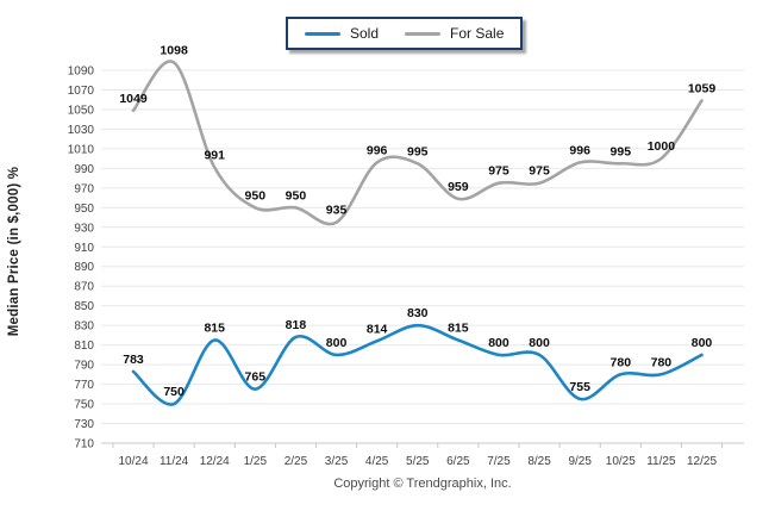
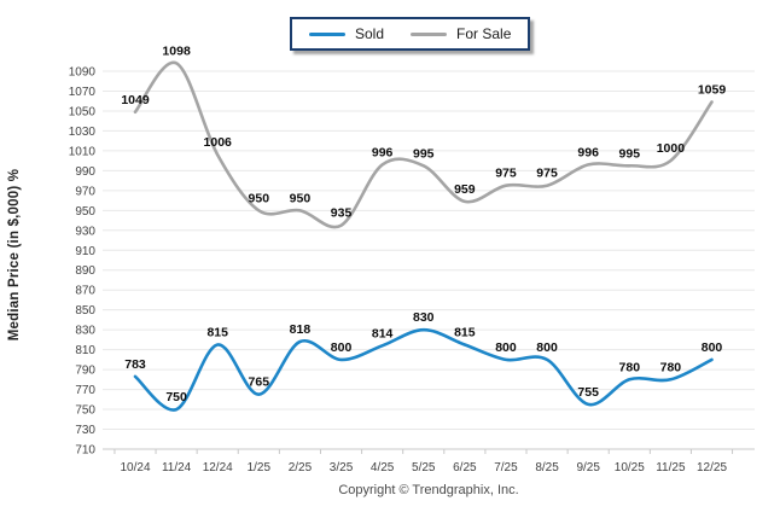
For Sale/12/24: 991 -> 1006
